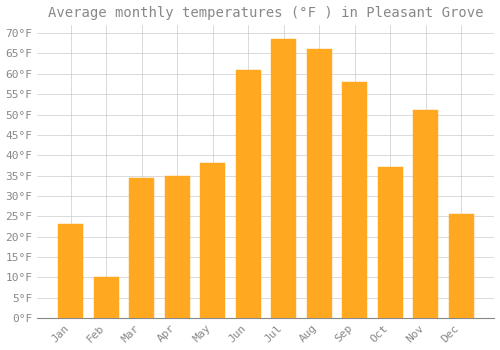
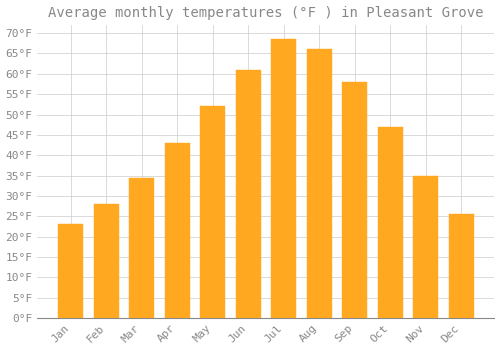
Feb: 10.0°F -> 28.0°F
Apr: 35.0°F -> 43.0°F
May: 38.0°F -> 52.0°F
Oct: 37.0°F -> 47.0°F
Nov: 51.0°F -> 35.0°F
